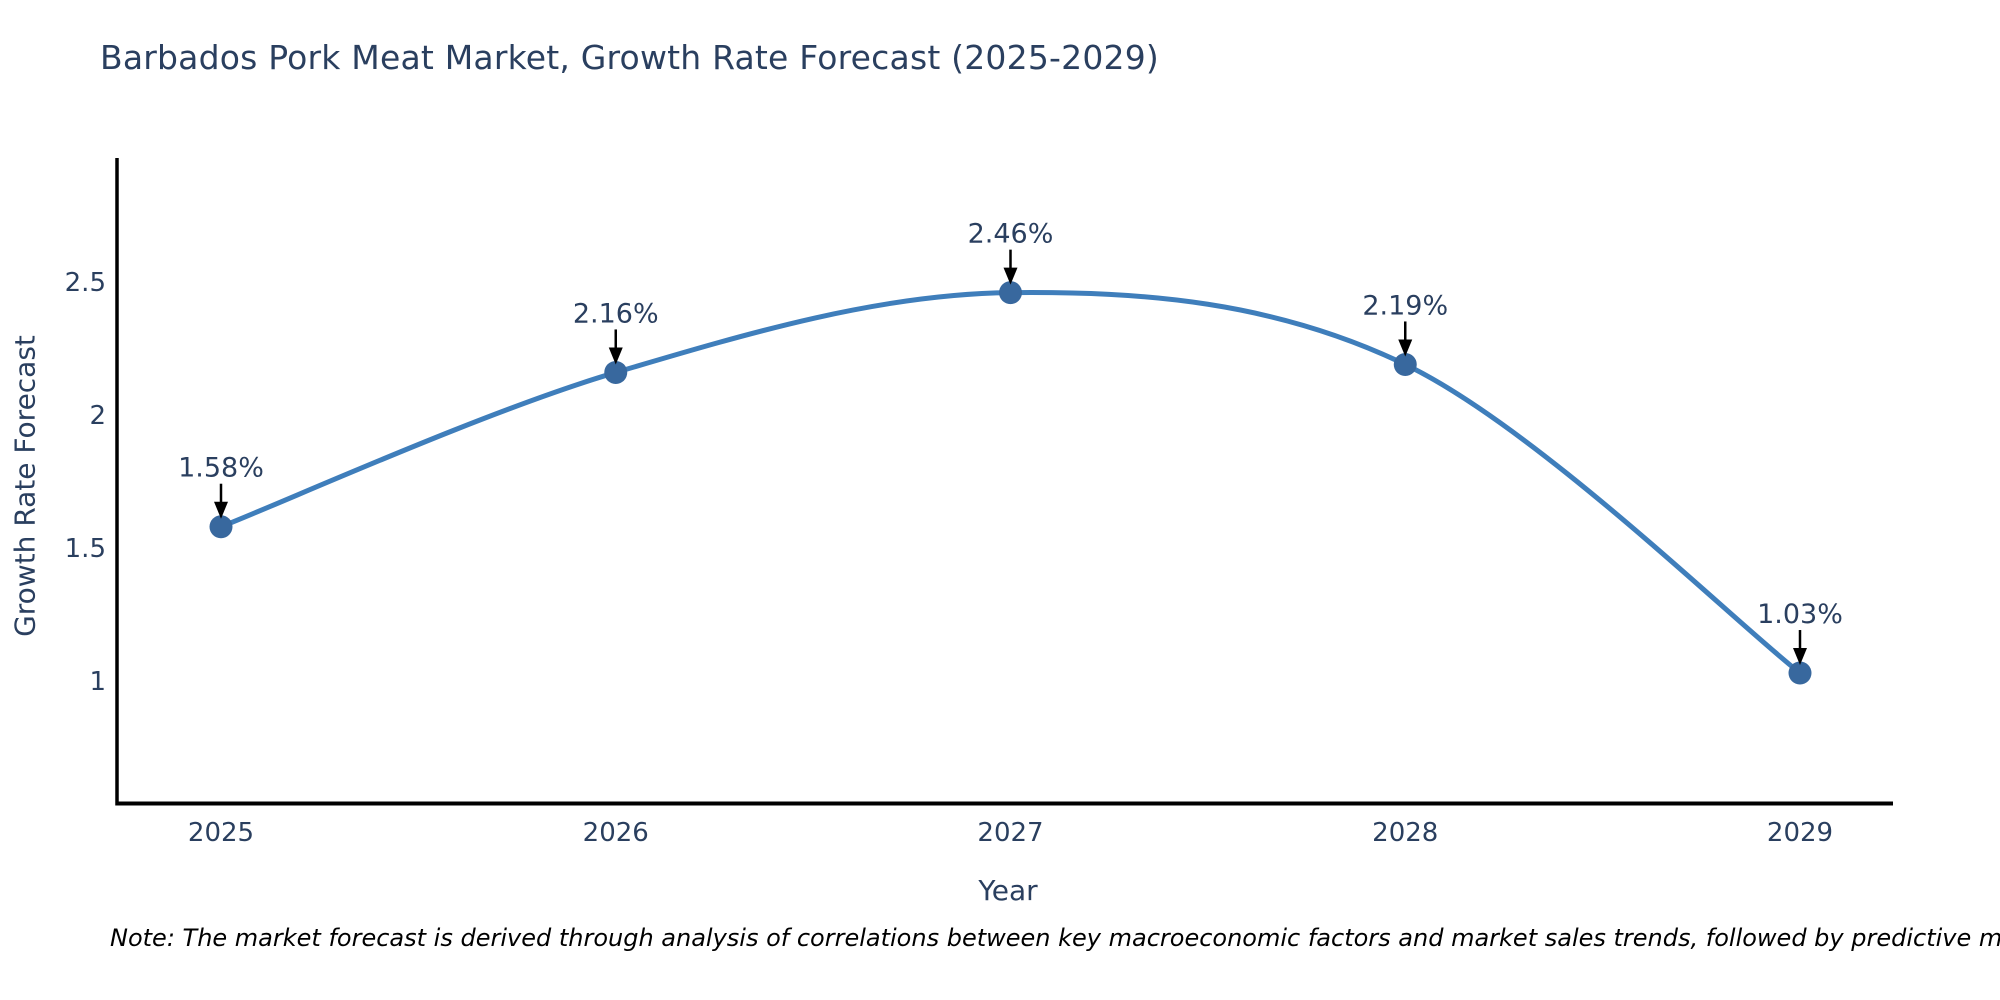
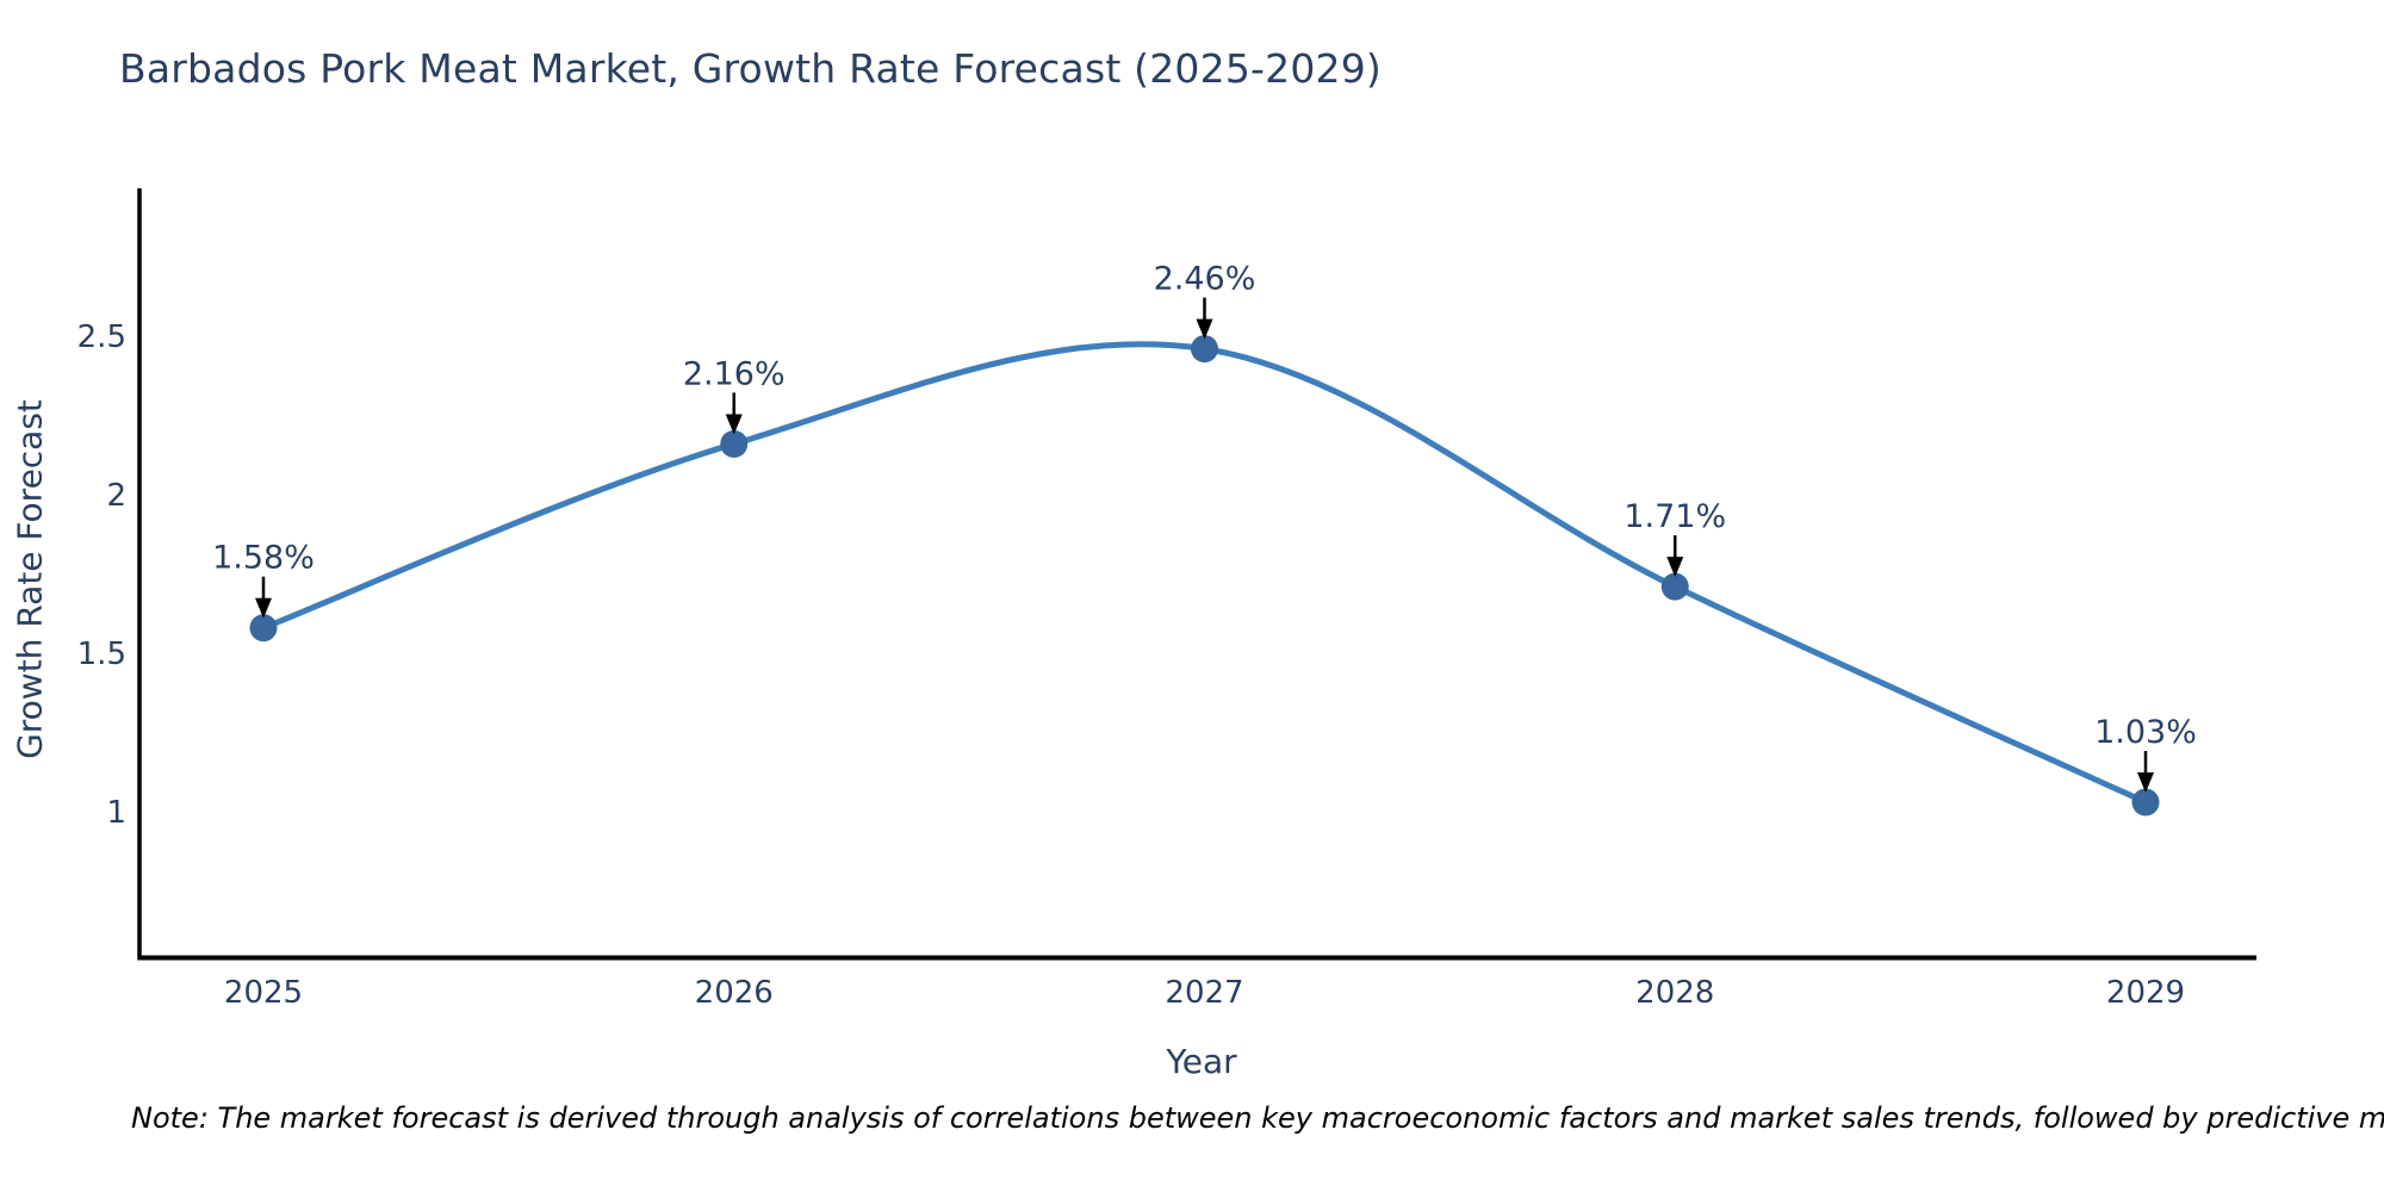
2028: 2.19% -> 1.71%
